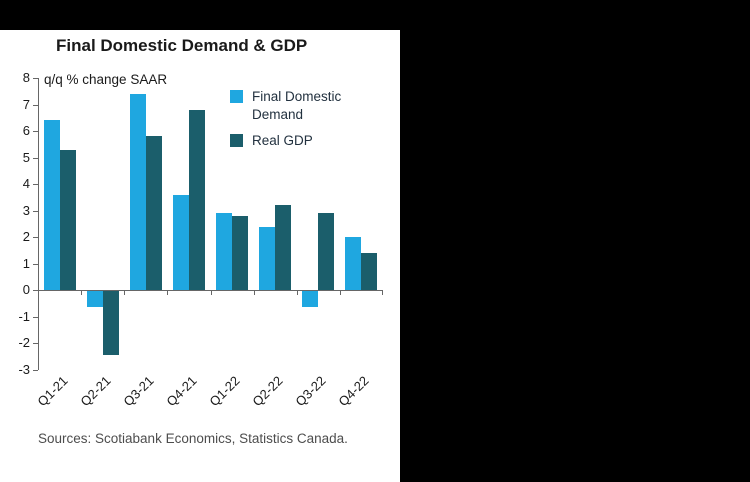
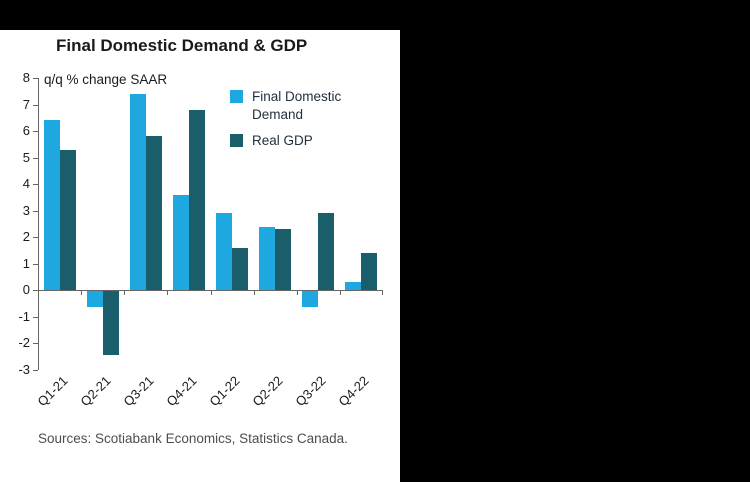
Real GDP/Q1-22: 2.8 -> 1.6
Real GDP/Q2-22: 3.2 -> 2.3
Final Domestic Demand/Q4-22: 2.0 -> 0.3
